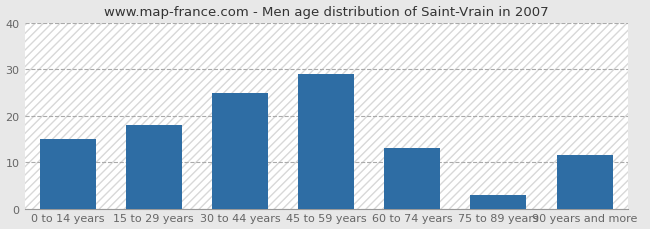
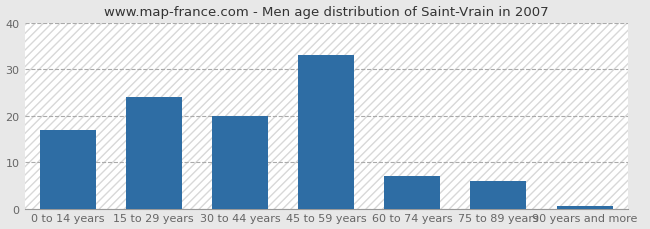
0 to 14 years: 15.0 -> 17.0
15 to 29 years: 18.0 -> 24.0
30 to 44 years: 25.0 -> 20.0
45 to 59 years: 29.0 -> 33.0
60 to 74 years: 13.0 -> 7.0
75 to 89 years: 3.0 -> 6.0
90 years and more: 11.5 -> 0.5
